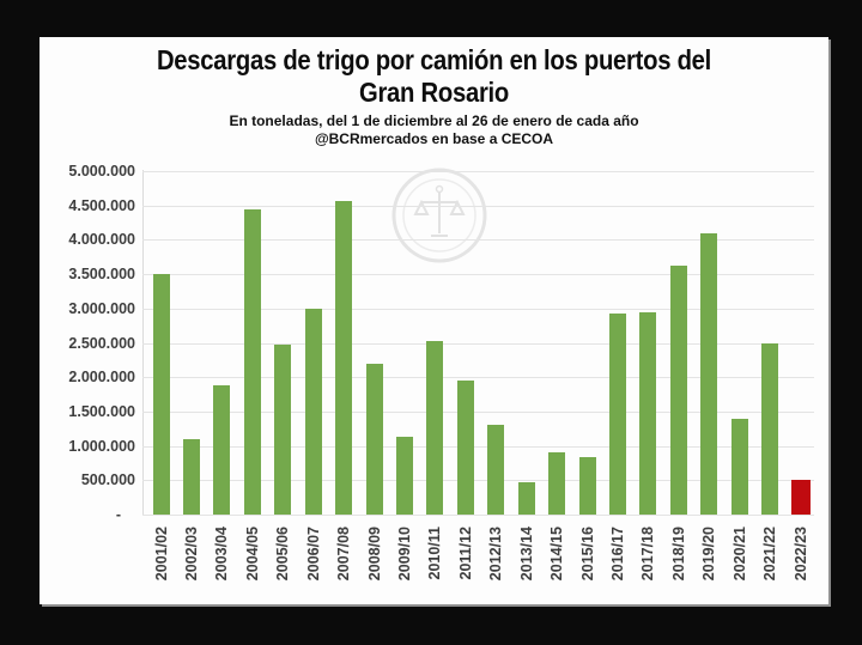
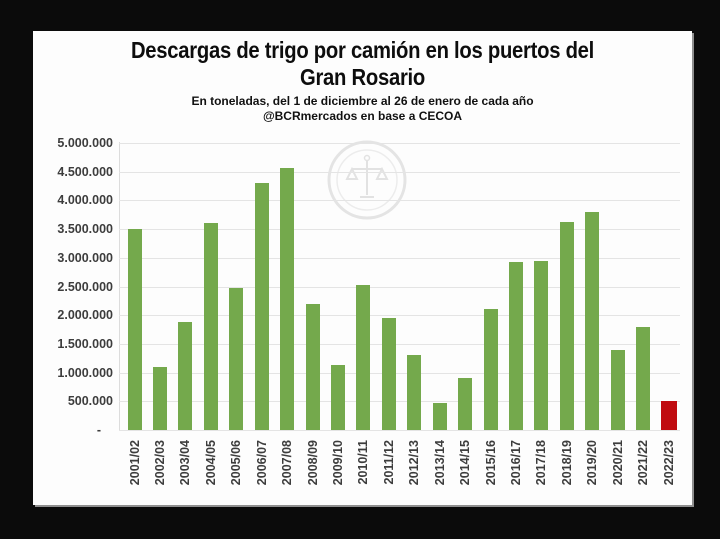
2004/05: 4400000 -> 3600000
2006/07: 3000000 -> 4300000
2015/16: 800000 -> 2100000
2019/20: 4100000 -> 3800000
2021/22: 2500000 -> 1800000
